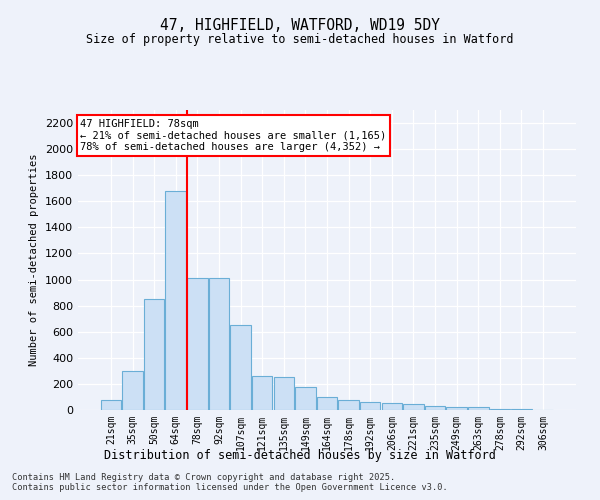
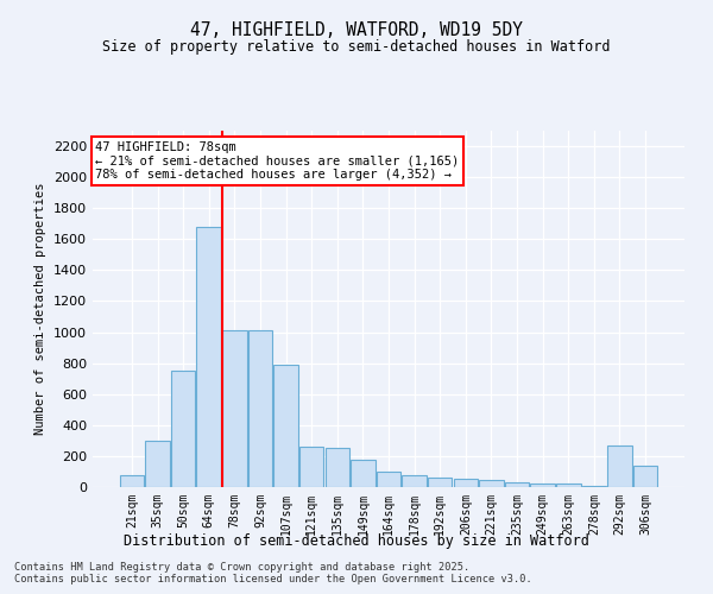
50sqm: 850 -> 750
107sqm: 650 -> 790
292sqm: 0 -> 270
306sqm: 0 -> 140
